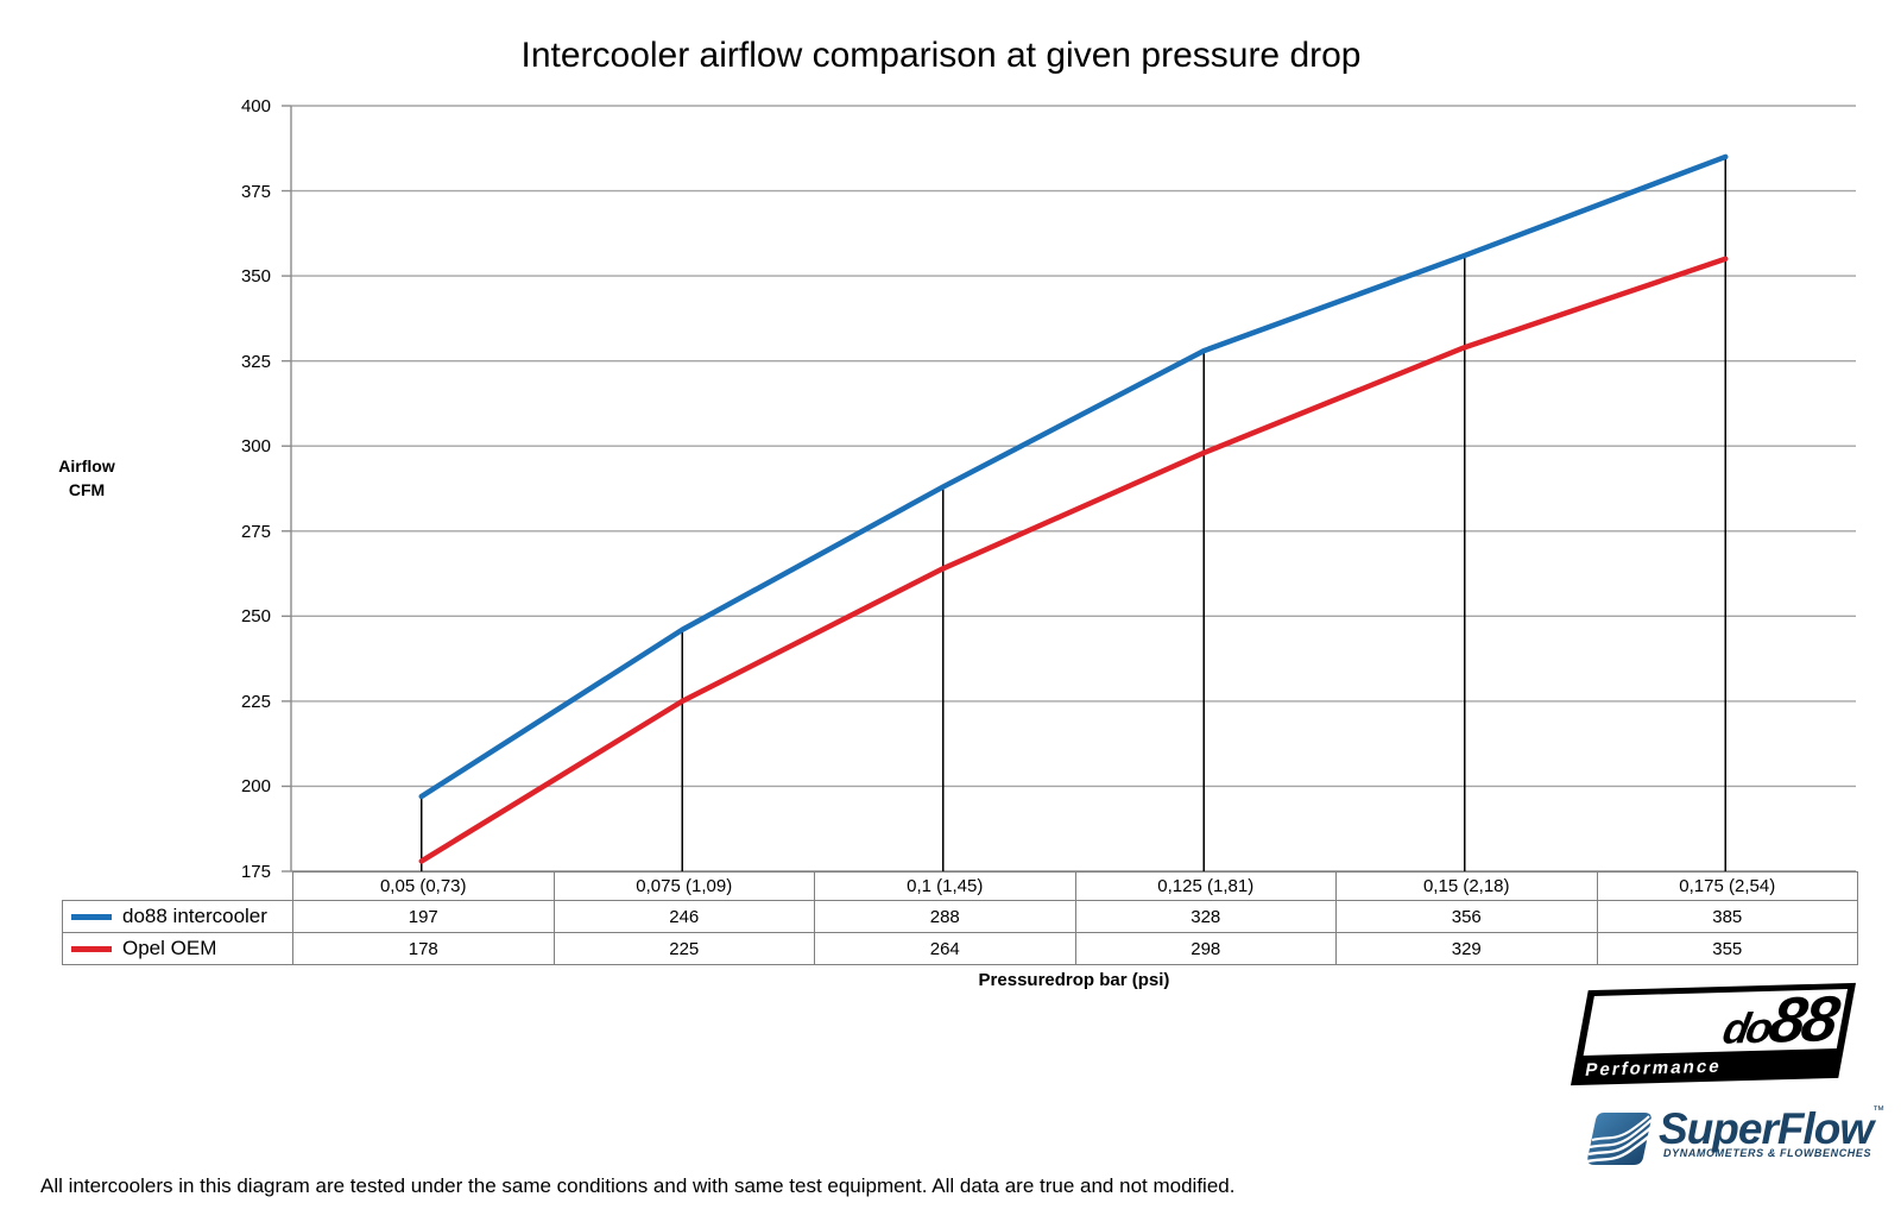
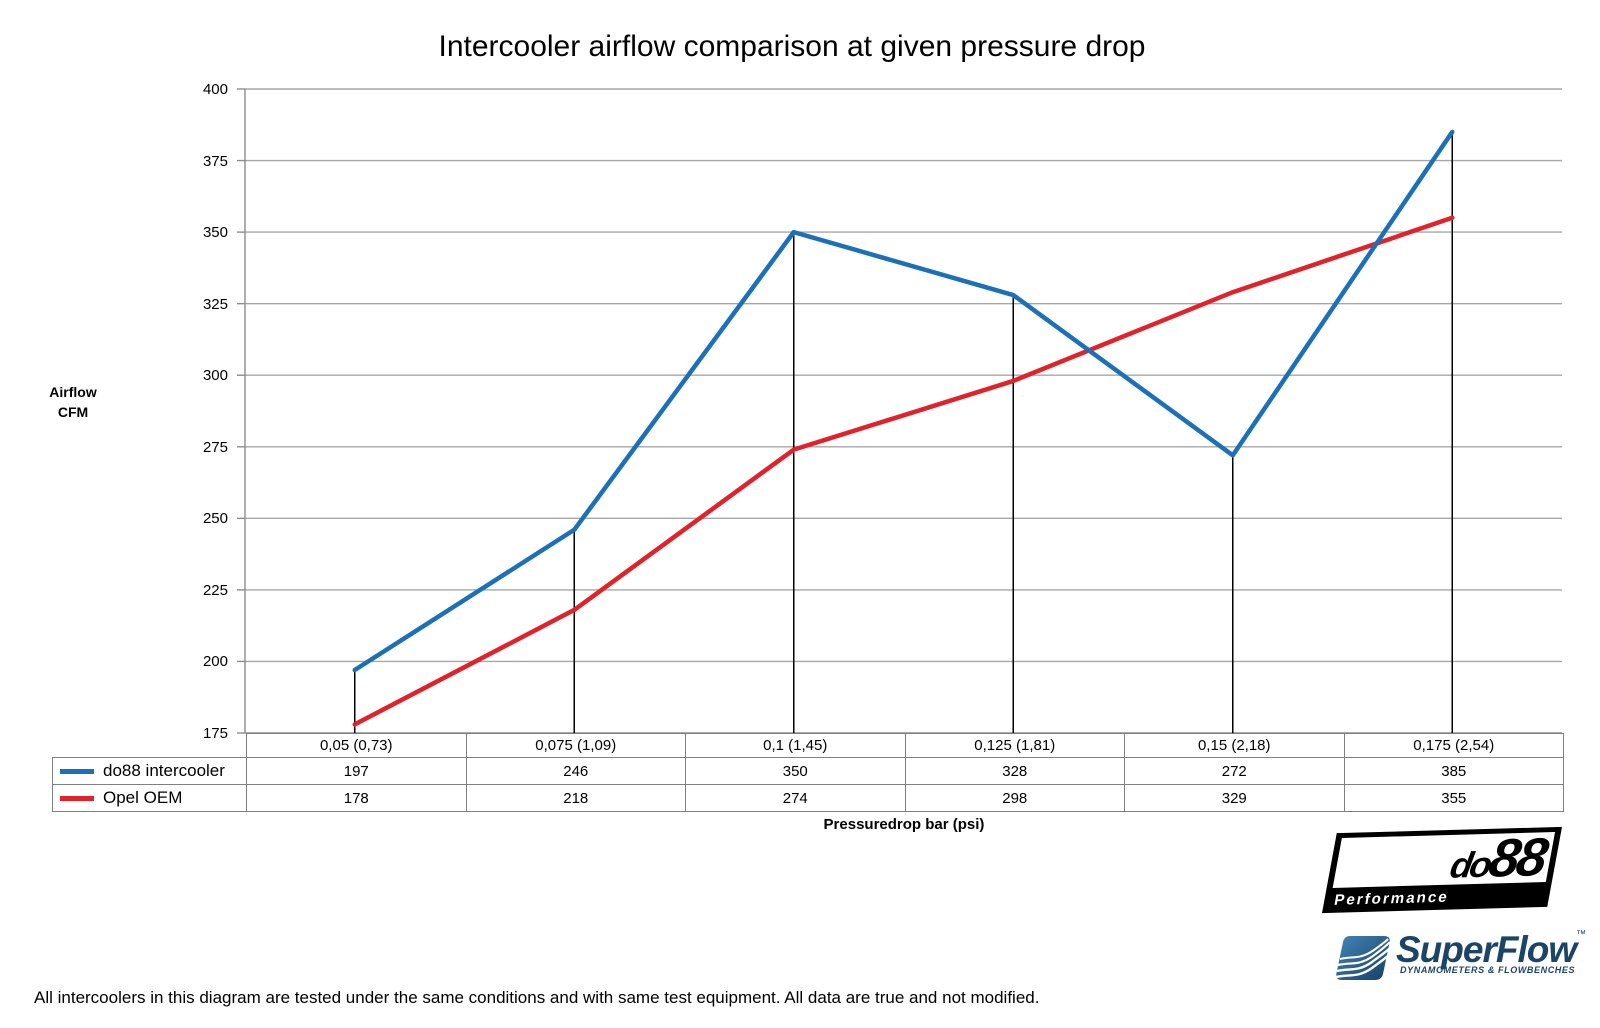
Opel OEM/0,075 (1,09): 225 -> 218
do88 intercooler/0,1 (1,45): 288 -> 350
Opel OEM/0,1 (1,45): 264 -> 274
do88 intercooler/0,15 (2,18): 356 -> 272
